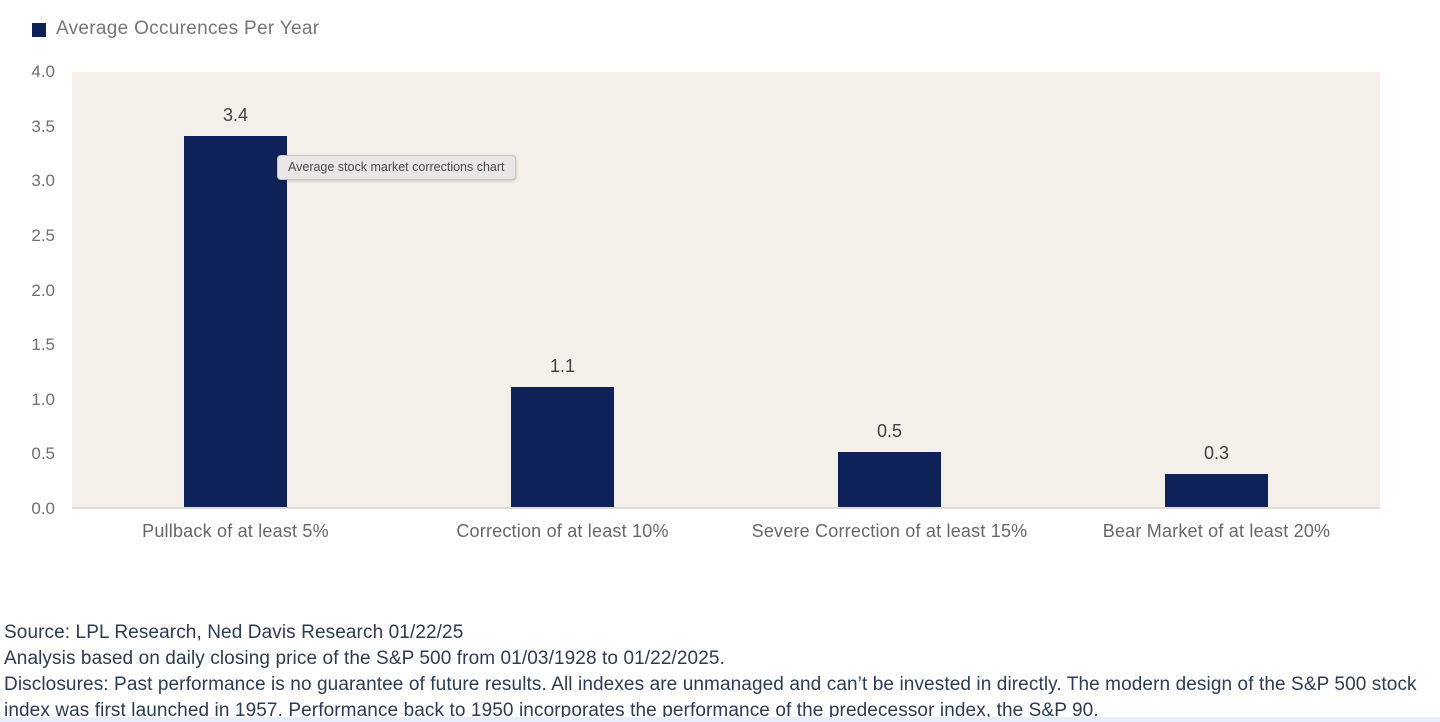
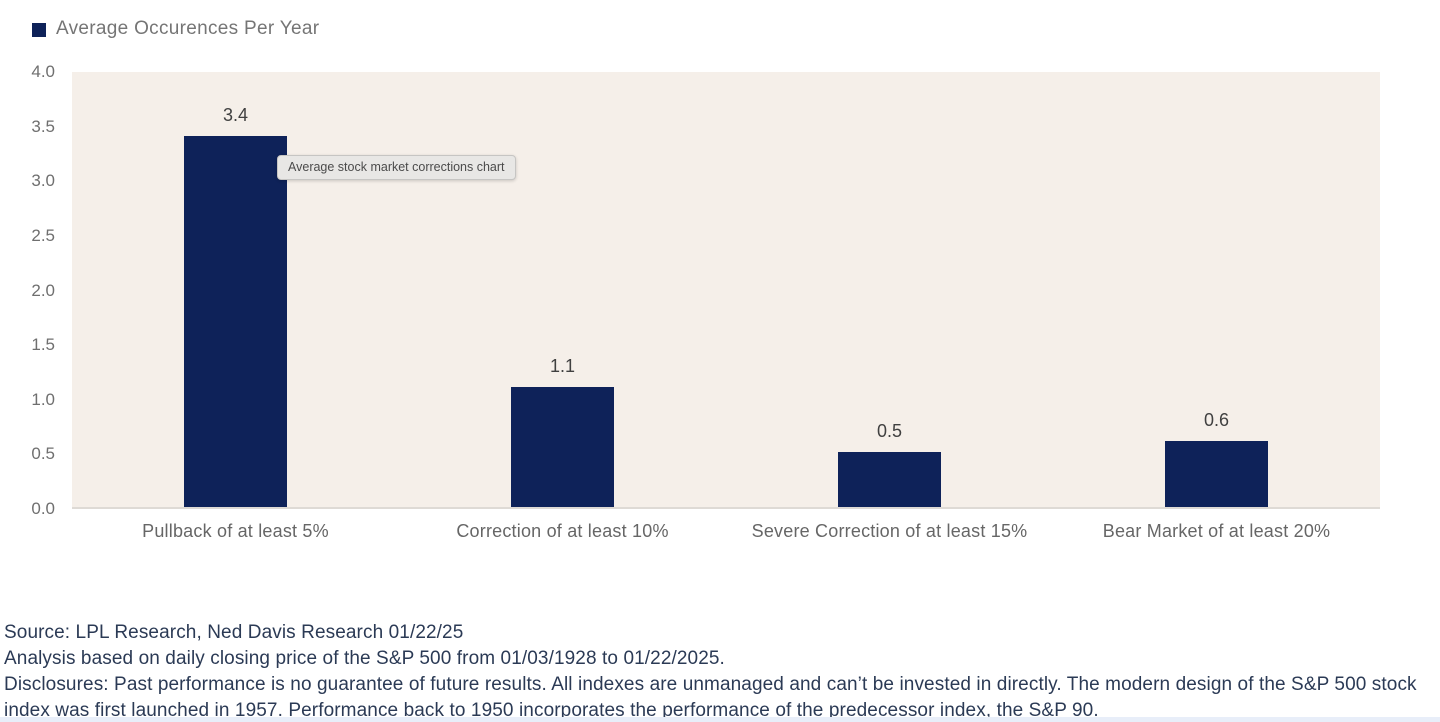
Bear Market of at least 20%: 0.3 -> 0.6
